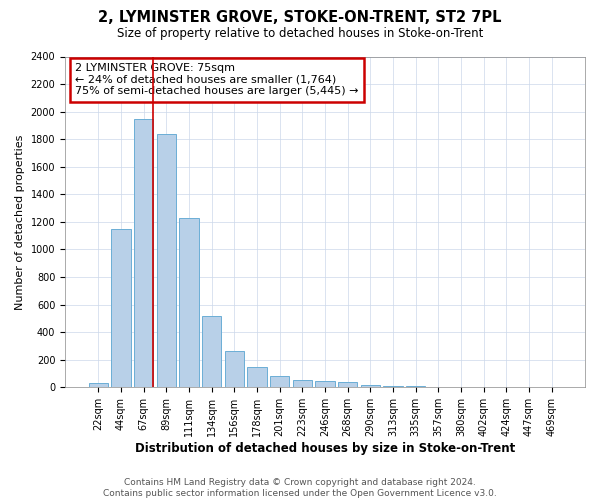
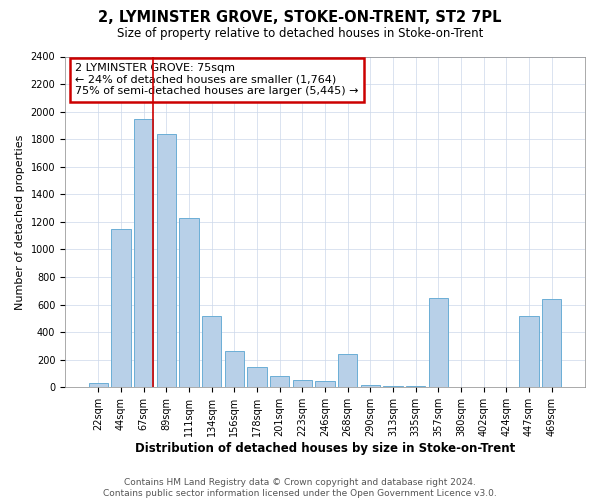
268sqm: 40 -> 240
357sqm: 0 -> 650
447sqm: 0 -> 520
469sqm: 0 -> 640
